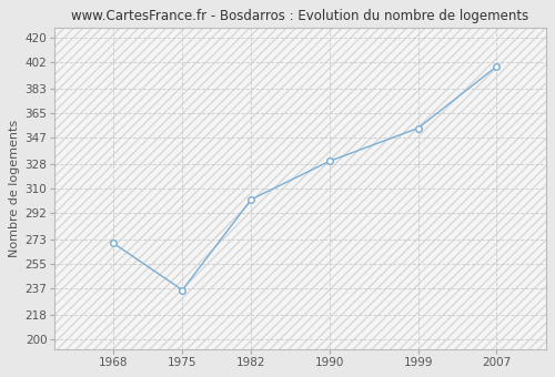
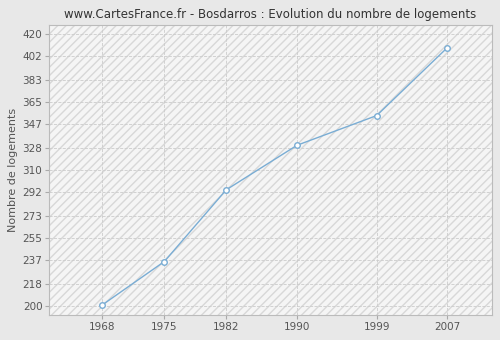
1968: 270 -> 201
1982: 302 -> 294
2007: 399 -> 409
